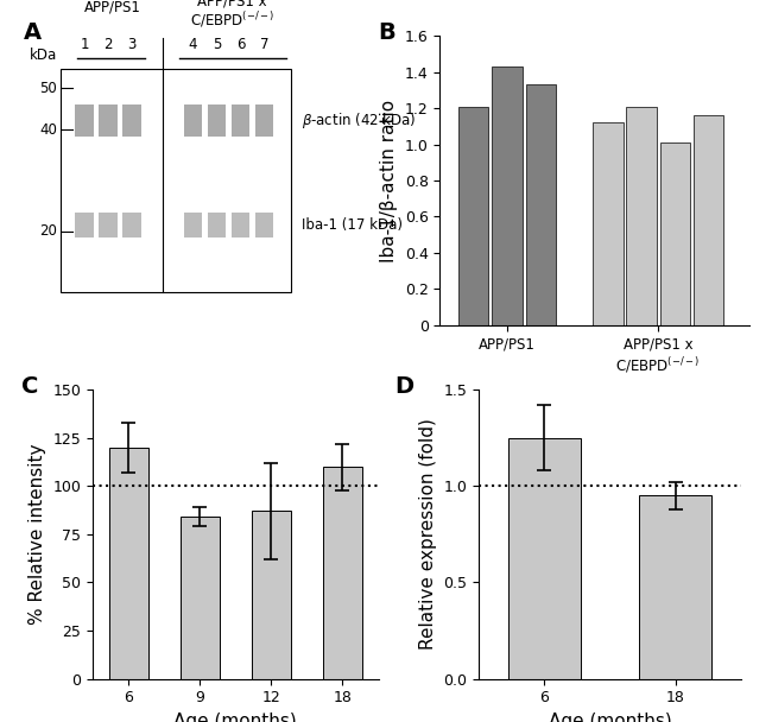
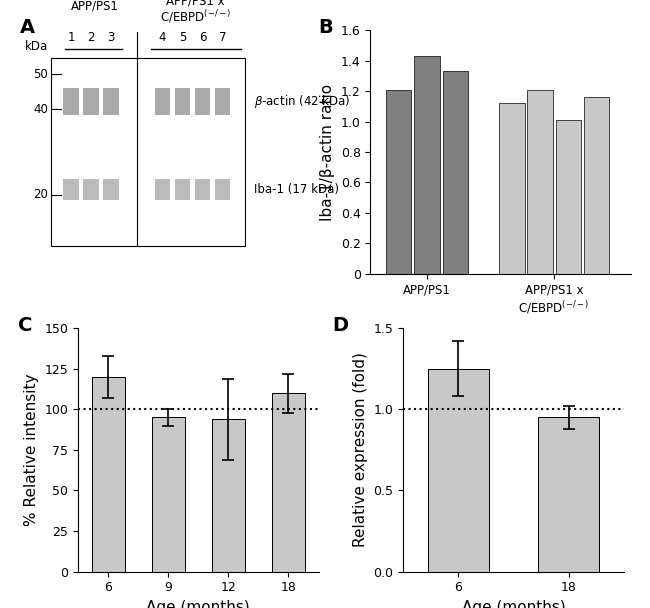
9: 84 -> 95
12: 87 -> 94
